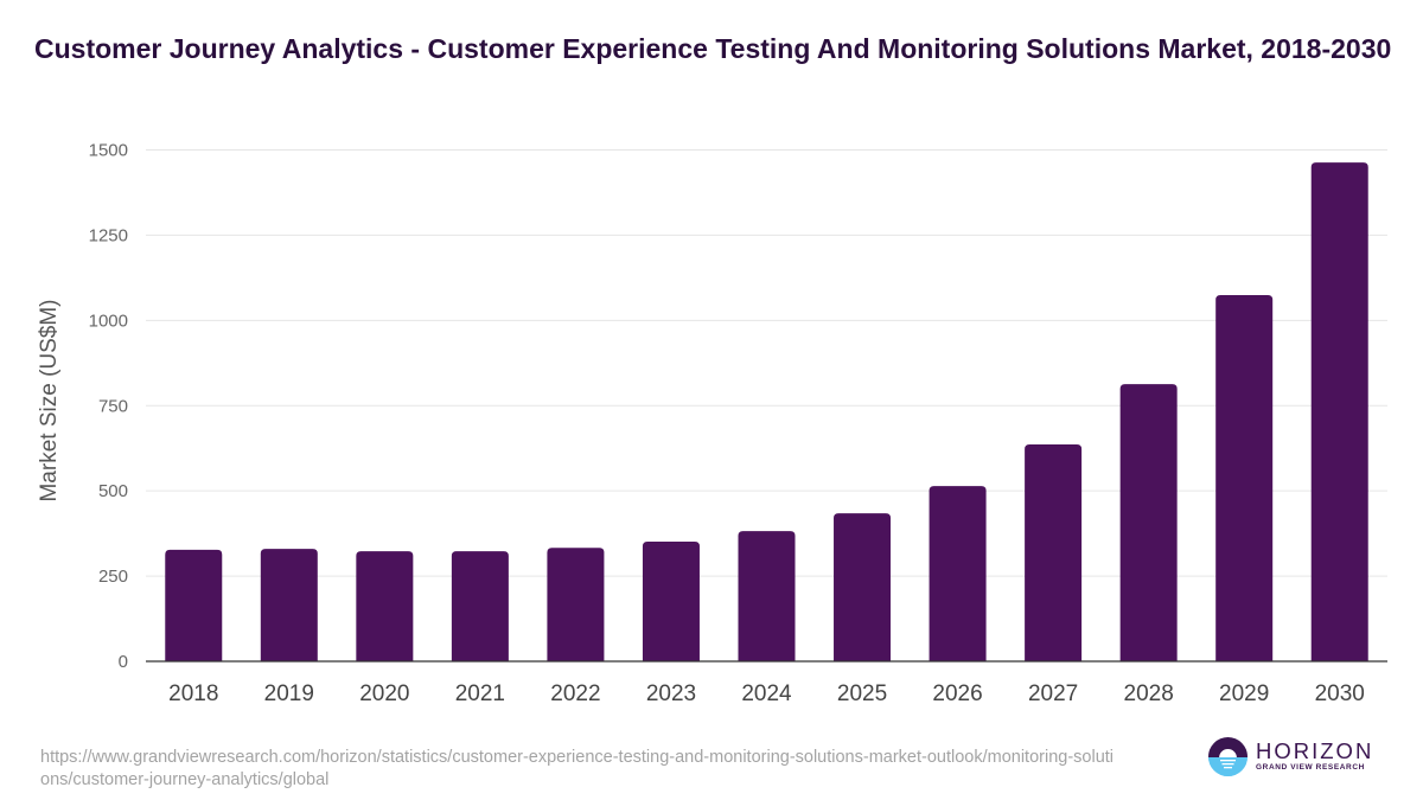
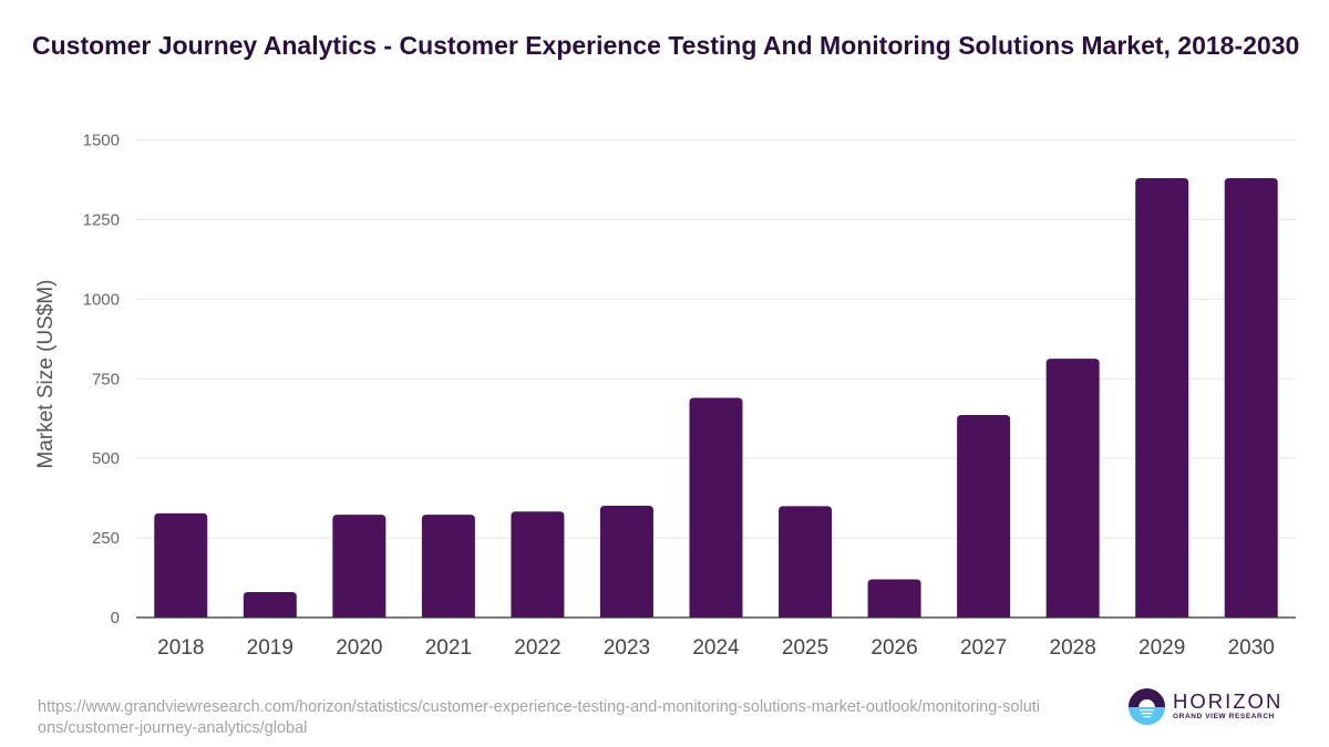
2019: 330 -> 80
2024: 380 -> 690
2025: 430 -> 350
2026: 510 -> 120
2029: 1070 -> 1380
2030: 1460 -> 1380
